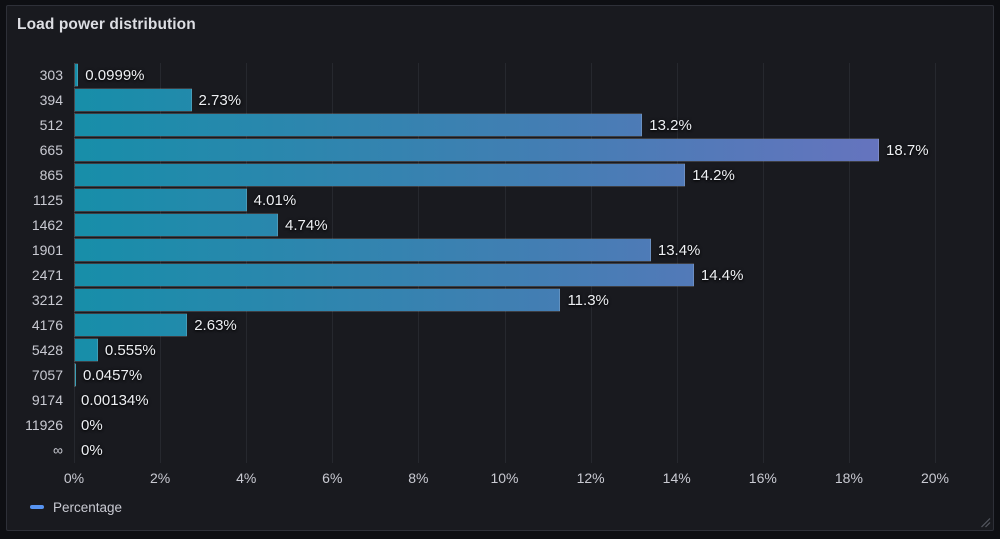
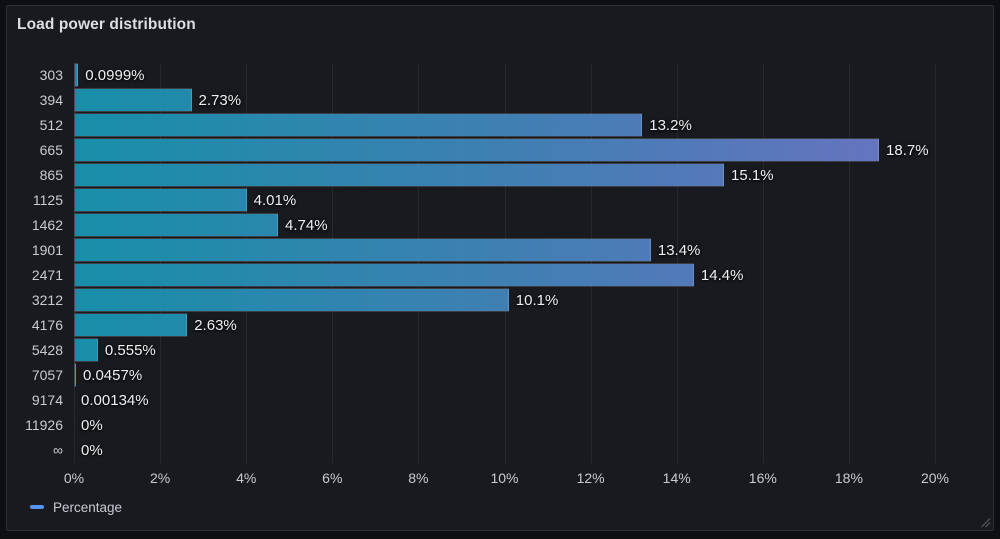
865: 14.2% -> 15.1%
3212: 11.3% -> 10.1%
